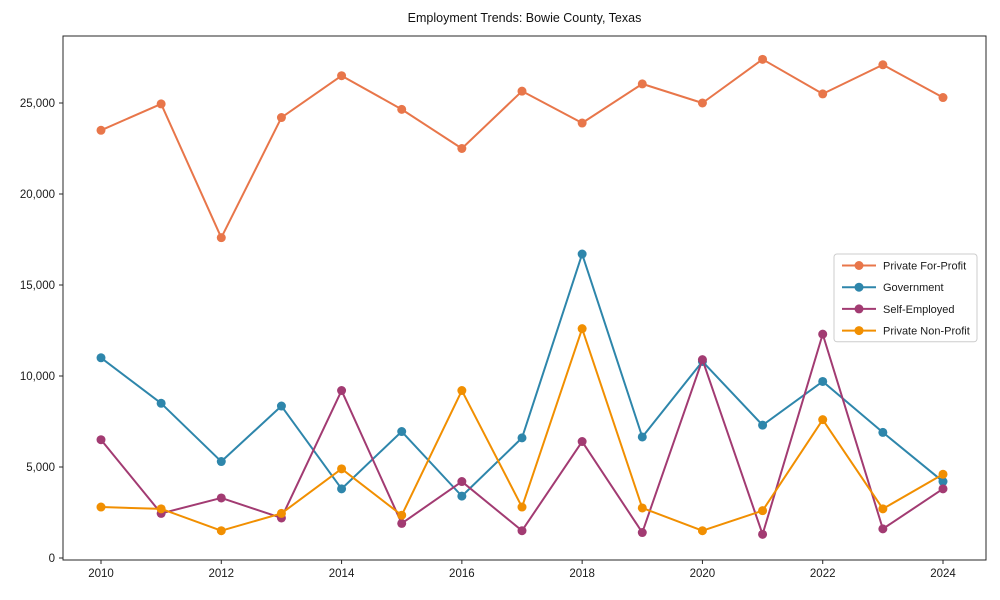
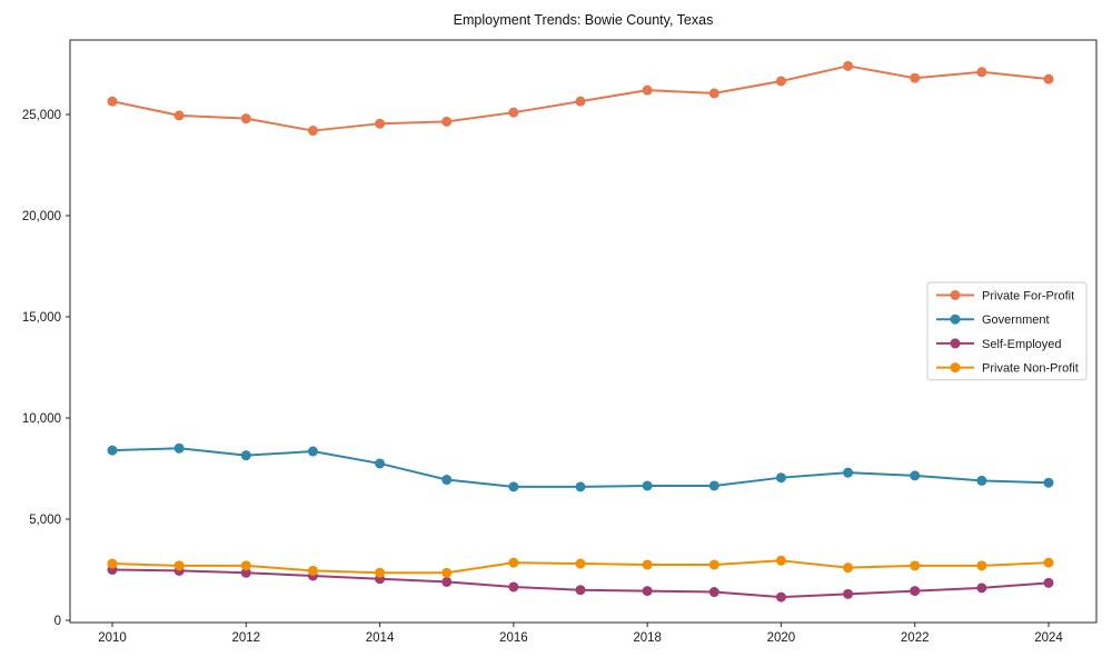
Private For-Profit/2010: 23500 -> 25600
Government/2010: 11000 -> 8400
Self-Employed/2010: 6500 -> 2500
Private For-Profit/2012: 17600 -> 24800
Government/2012: 5300 -> 8200
Self-Employed/2012: 3300 -> 2400
Private Non-Profit/2012: 1500 -> 2700
Private For-Profit/2014: 26500 -> 24600
Government/2014: 3800 -> 7800
Self-Employed/2014: 9200 -> 2000
Private Non-Profit/2014: 4900 -> 2400
Private For-Profit/2016: 22500 -> 25100
Government/2016: 3400 -> 6600
Self-Employed/2016: 4200 -> 1600
Private Non-Profit/2016: 9200 -> 2800
Private For-Profit/2018: 23900 -> 26200
Government/2018: 16700 -> 6600
Self-Employed/2018: 6400 -> 1400
Private Non-Profit/2018: 12600 -> 2800
Private For-Profit/2020: 25000 -> 26600
Government/2020: 10800 -> 7000
Self-Employed/2020: 10900 -> 1200
Private Non-Profit/2020: 1500 -> 3000
Private For-Profit/2022: 25500 -> 26800
Government/2022: 9700 -> 7200
Self-Employed/2022: 12300 -> 1400
Private Non-Profit/2022: 7600 -> 2700
Private For-Profit/2024: 25300 -> 26800
Government/2024: 4200 -> 6800
Self-Employed/2024: 3800 -> 1800
Private Non-Profit/2024: 4600 -> 2800
